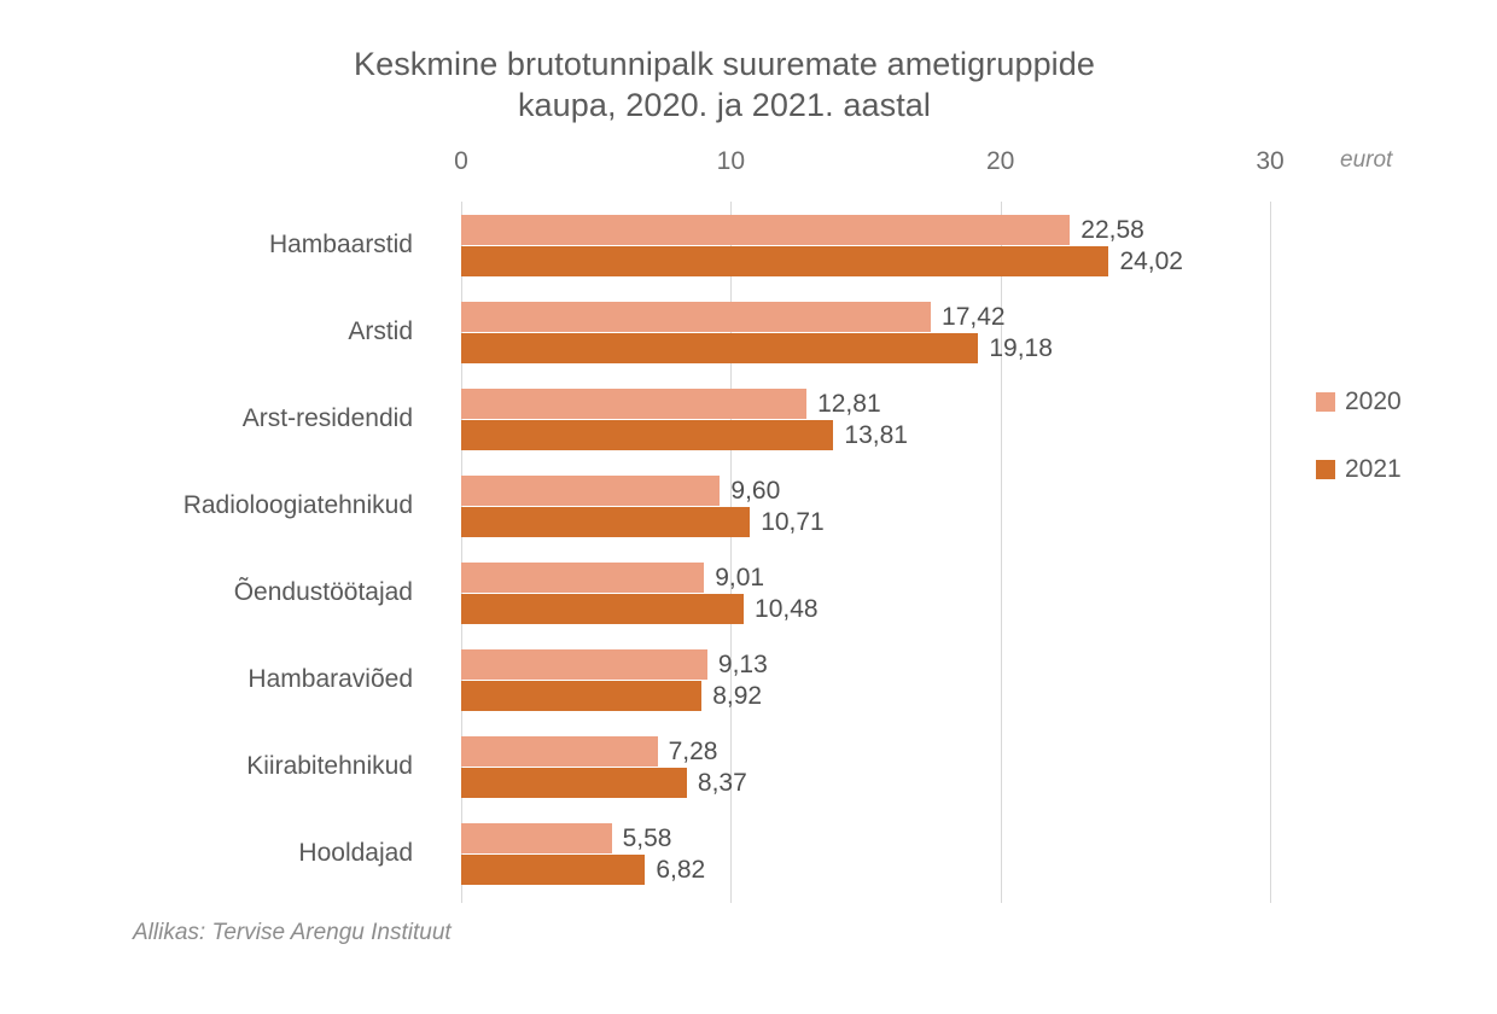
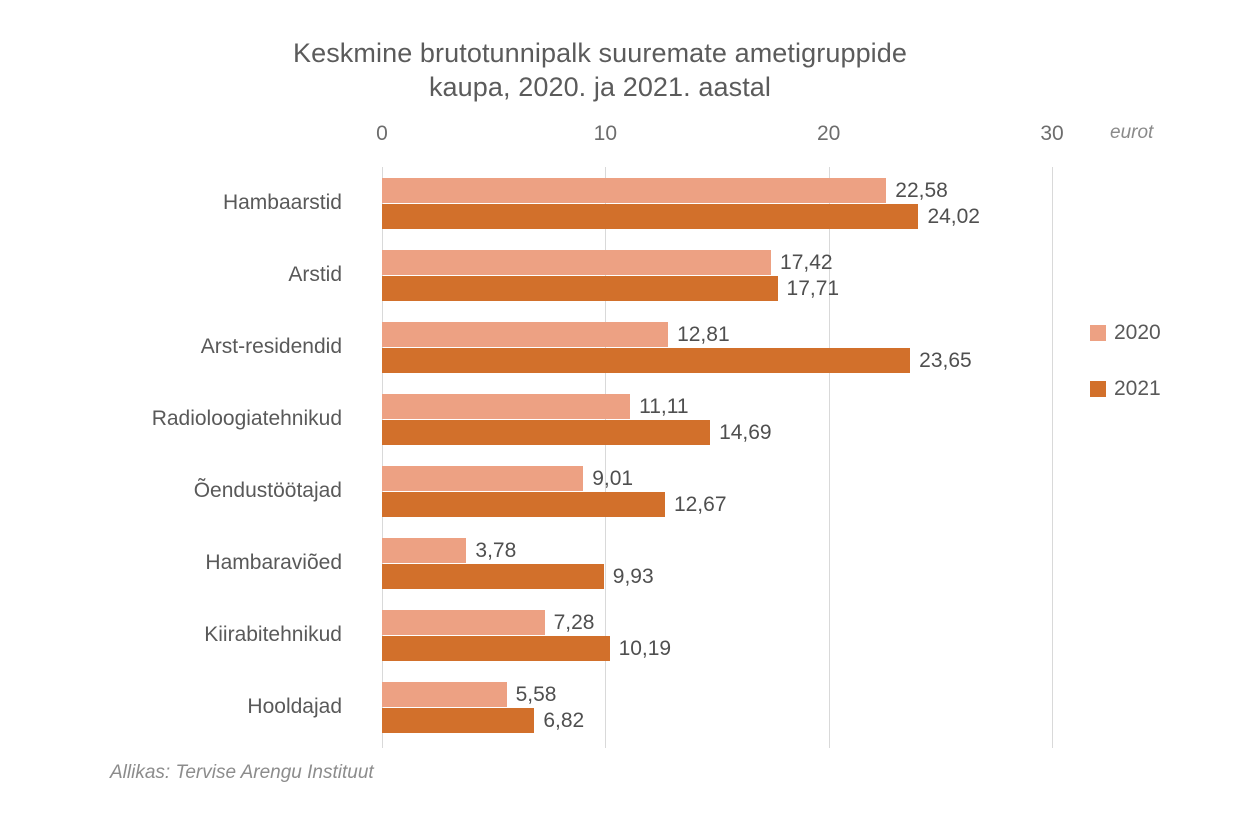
2021/Arstid: 19,18 -> 17,71
2021/Arst-residendid: 13,81 -> 23,65
2020/Radioloogiatehnikud: 9,60 -> 11,11
2021/Radioloogiatehnikud: 10,71 -> 14,69
2021/Õendustöötajad: 10,48 -> 12,67
2020/Hambaraviõed: 9,13 -> 3,78
2021/Hambaraviõed: 8,92 -> 9,93
2021/Kiirabitehnikud: 8,37 -> 10,19
